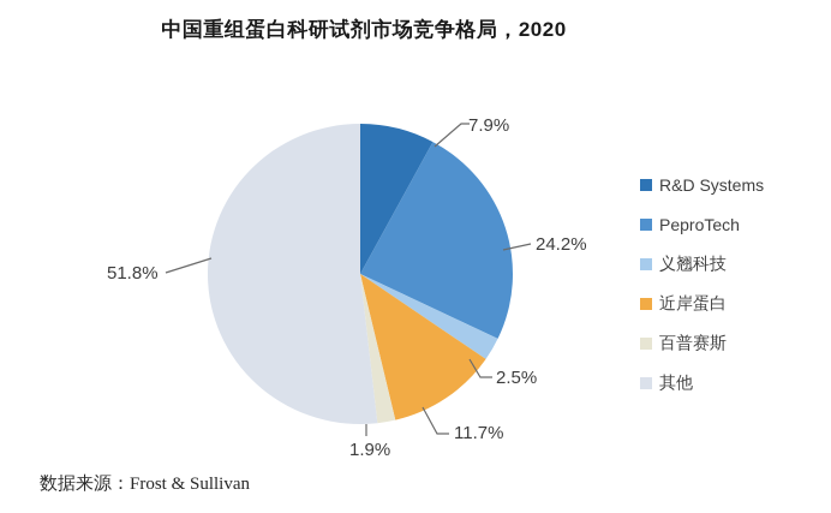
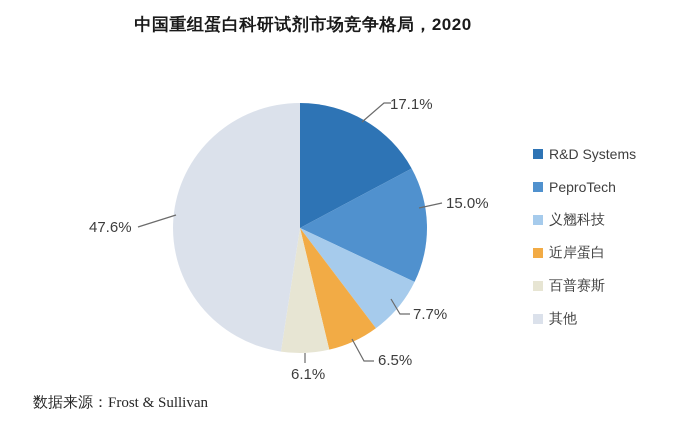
R&D Systems: 7.9% -> 17.1%
PeproTech: 24.2% -> 15.0%
义翘科技: 2.5% -> 7.7%
近岸蛋白: 11.7% -> 6.5%
百普赛斯: 1.9% -> 6.1%
其他: 51.8% -> 47.6%
